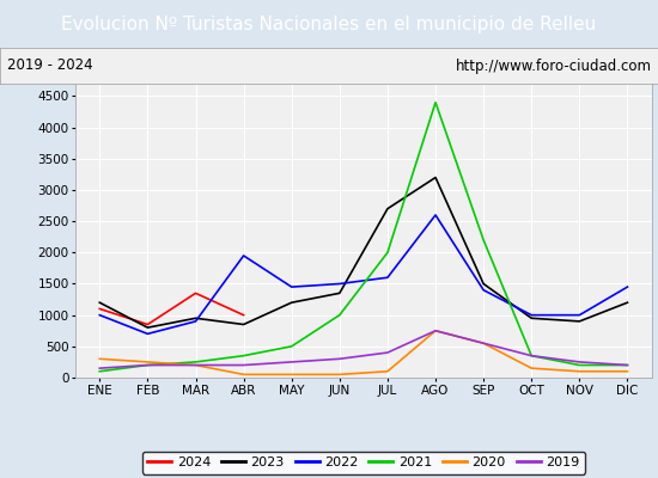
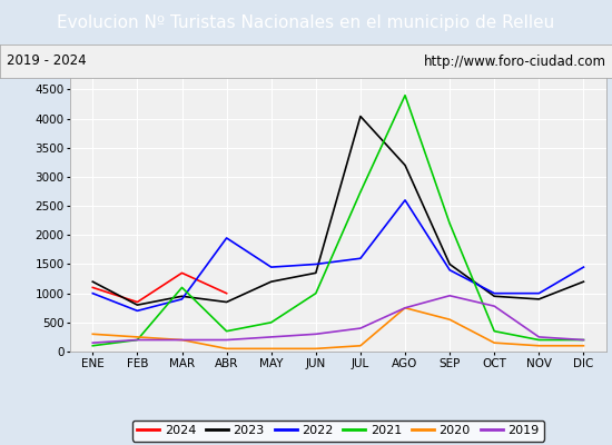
2021/MAR: 250 -> 1100
2023/JUL: 2700 -> 4040
2021/JUL: 2000 -> 2740
2019/SEP: 550 -> 960
2019/OCT: 350 -> 780
